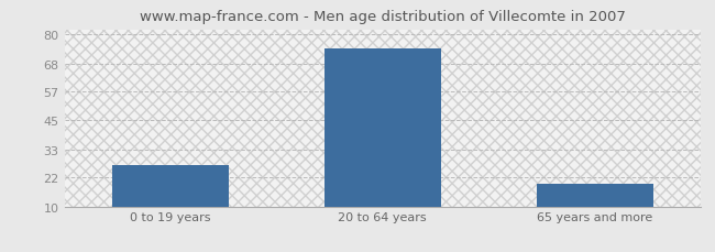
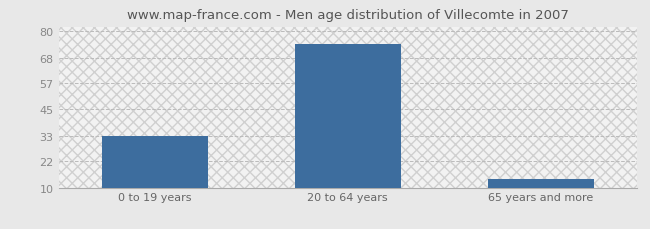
0 to 19 years: 27 -> 33
65 years and more: 19 -> 14
